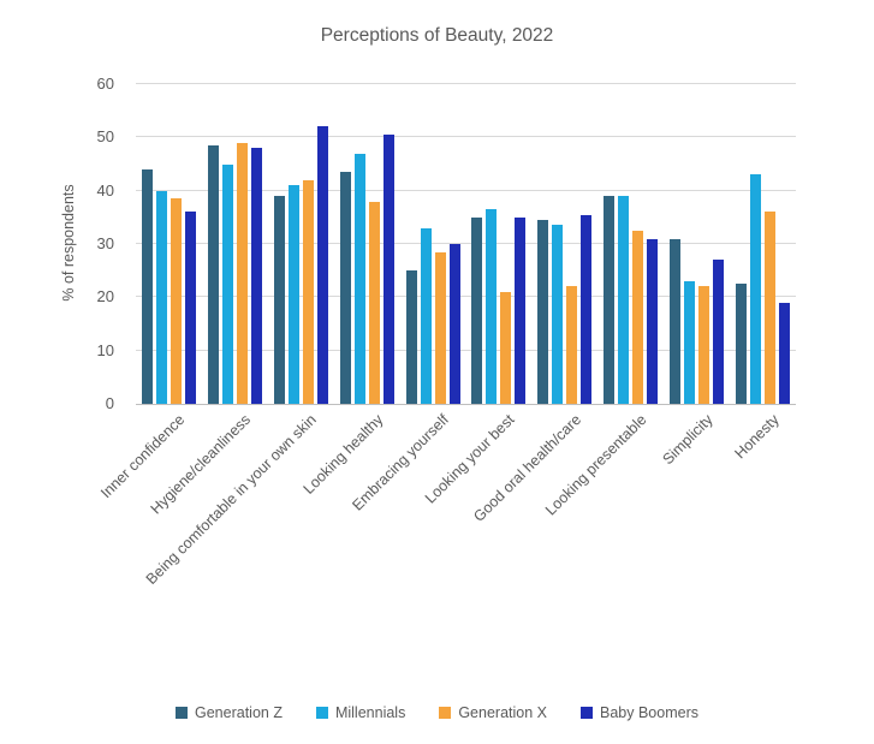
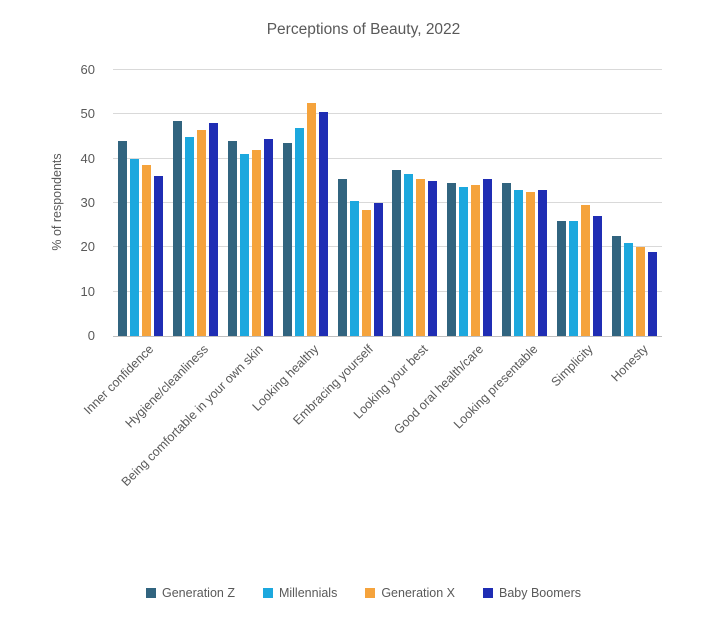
Generation X/Hygiene/cleanliness: 49 -> 46
Generation Z/Being comfortable in your own skin: 39 -> 44
Baby Boomers/Being comfortable in your own skin: 52 -> 44
Generation X/Looking healthy: 38 -> 52
Generation Z/Embracing yourself: 25 -> 36
Millennials/Embracing yourself: 33 -> 30
Generation Z/Looking your best: 35 -> 38
Generation X/Looking your best: 21 -> 36
Generation X/Good oral health/care: 22 -> 34
Generation Z/Looking presentable: 39 -> 34
Millennials/Looking presentable: 39 -> 33
Baby Boomers/Looking presentable: 31 -> 33
Generation Z/Simplicity: 31 -> 26
Millennials/Simplicity: 23 -> 26
Generation X/Simplicity: 22 -> 30
Millennials/Honesty: 43 -> 21
Generation X/Honesty: 36 -> 20
